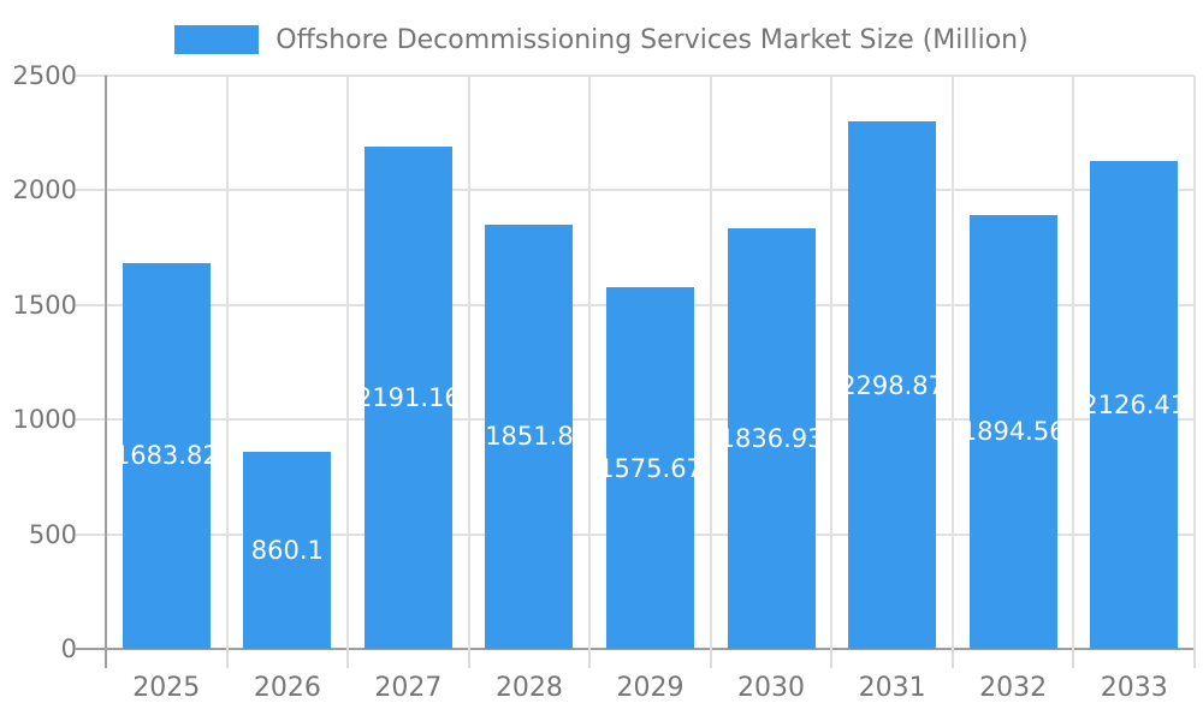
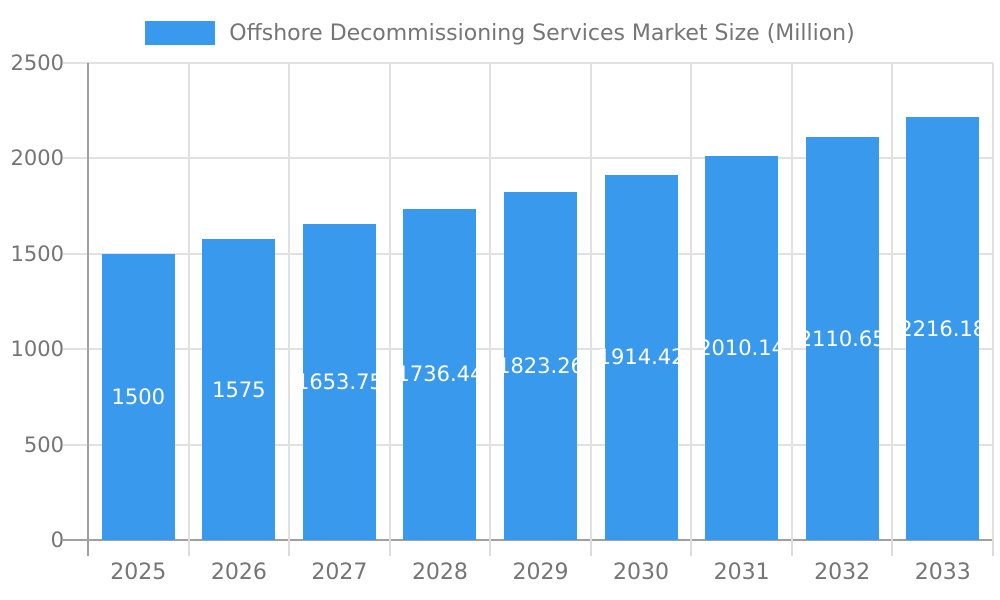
2025: 1683.82 -> 1500
2026: 860.1 -> 1575
2027: 2191.16 -> 1653.75
2028: 1851.8 -> 1736.44
2029: 1575.67 -> 1823.26
2030: 1836.93 -> 1914.42
2031: 2298.87 -> 2010.14
2032: 1894.56 -> 2110.65
2033: 2126.41 -> 2216.18
